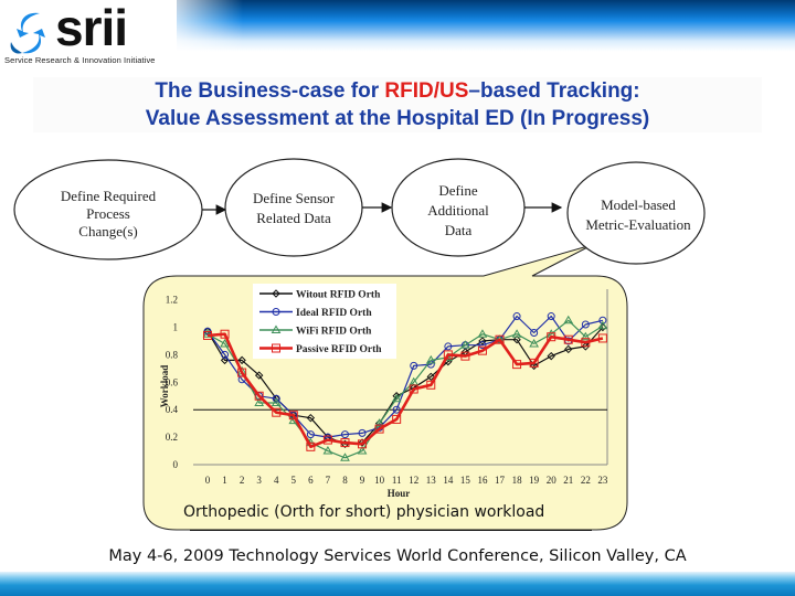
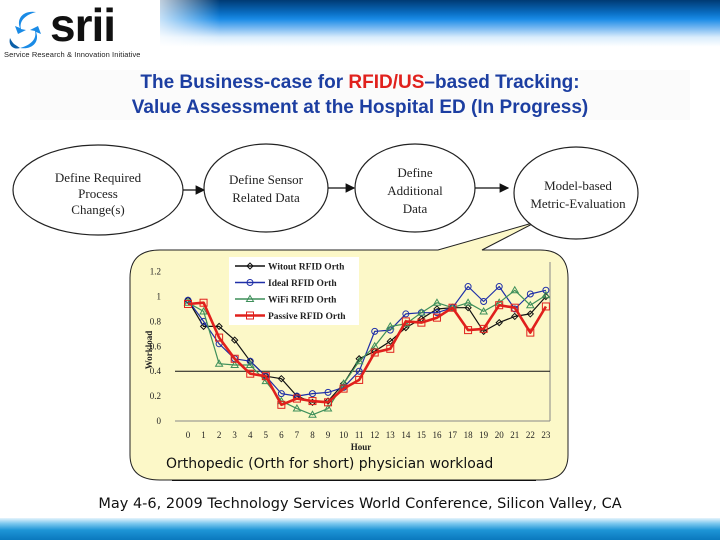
WiFi RFID Orth/2: 0.68 -> 0.46
Passive RFID Orth/22: 0.89 -> 0.71
